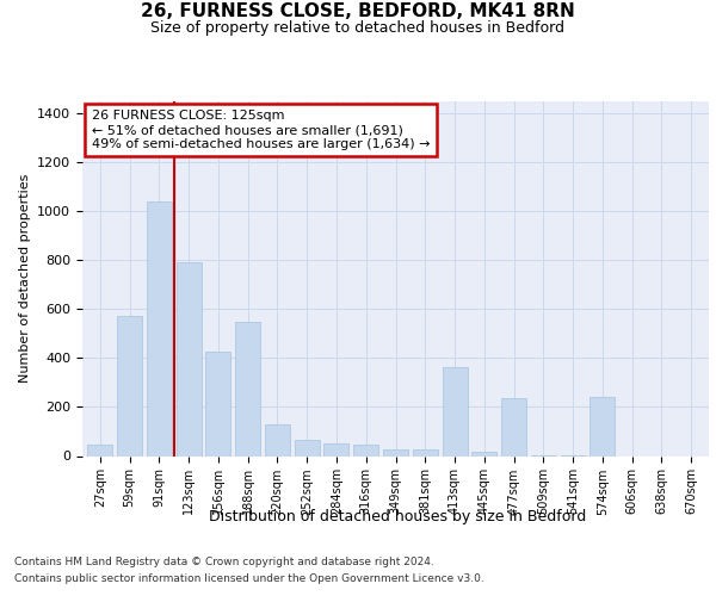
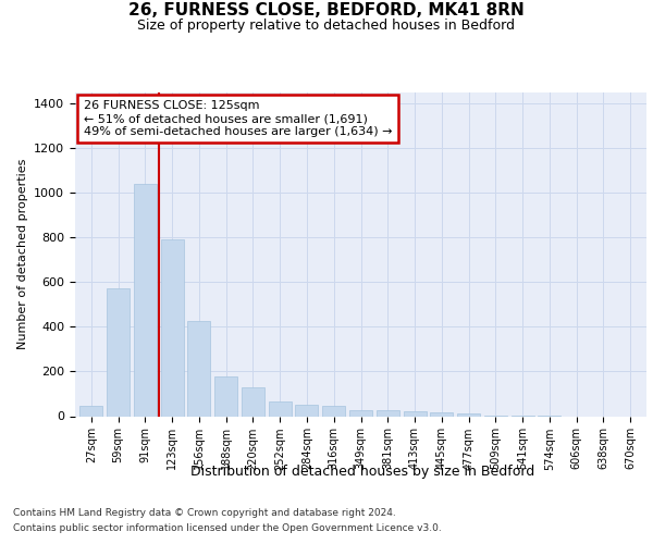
188sqm: 550 -> 178
413sqm: 365 -> 20
477sqm: 235 -> 10
574sqm: 240 -> 1
